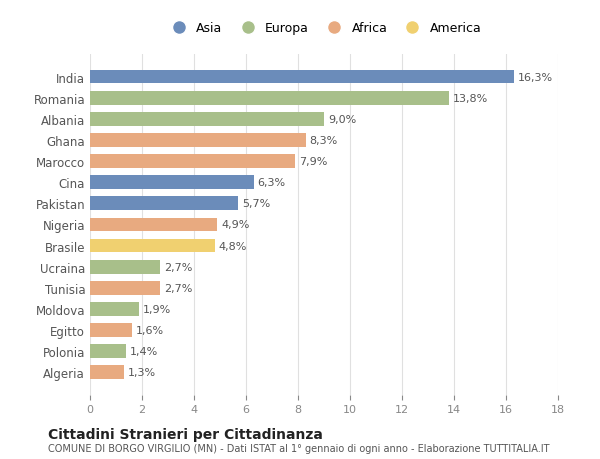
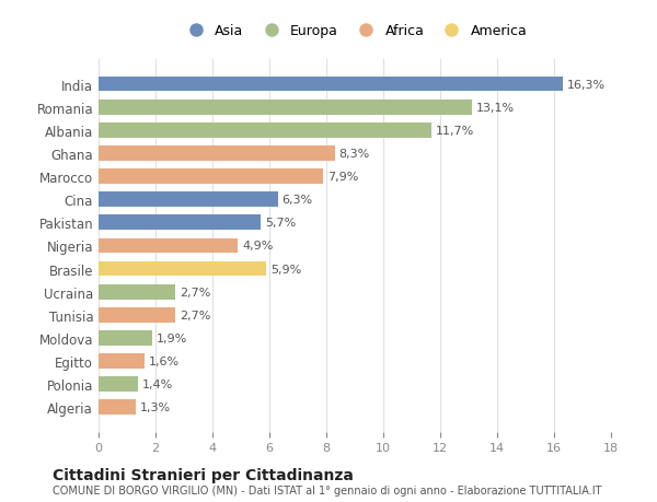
Romania: 13,8% -> 13,1%
Albania: 9,0% -> 11,7%
Brasile: 4,8% -> 5,9%
